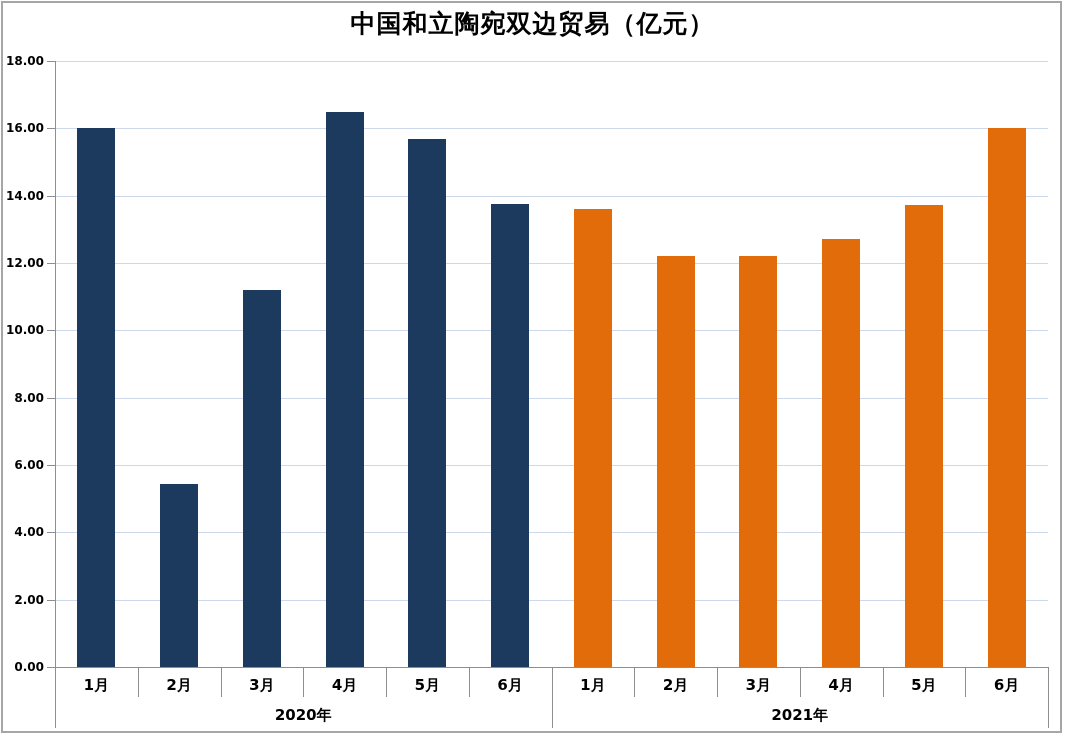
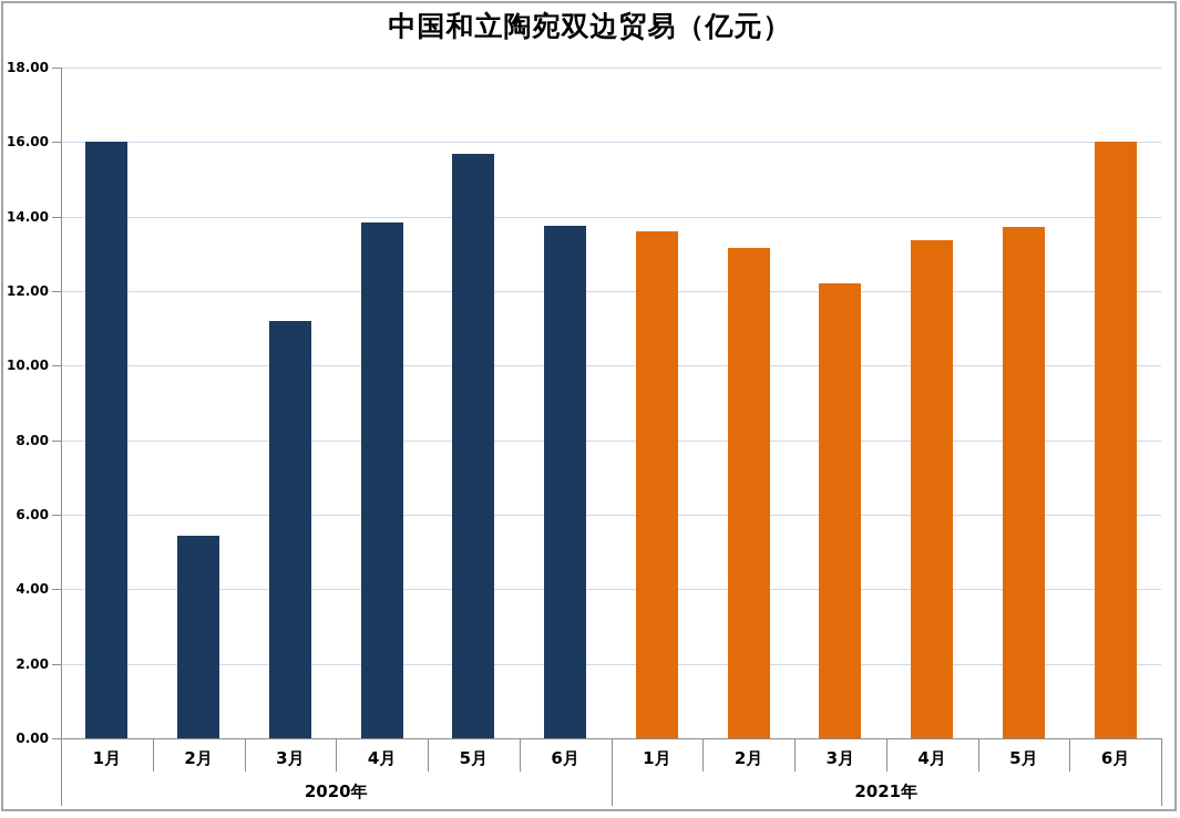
2021年/2月: 12.2 -> 13.2
2020年/4月: 16.5 -> 13.8
2021年/4月: 12.7 -> 13.4
